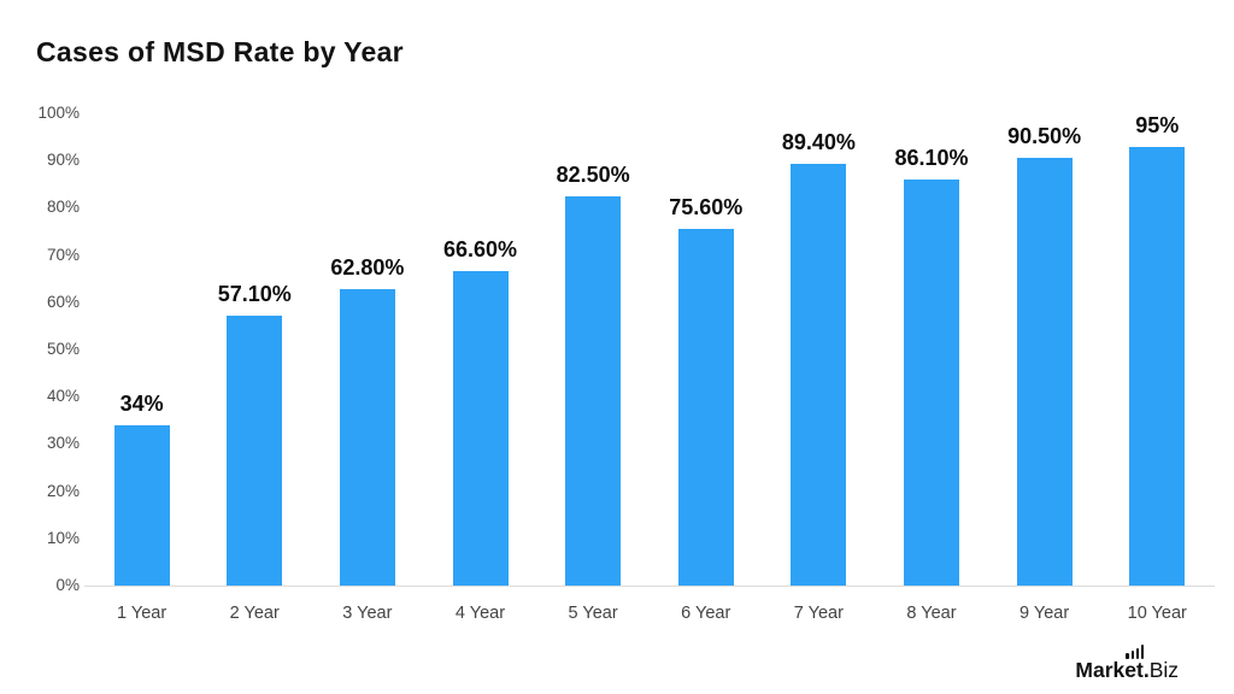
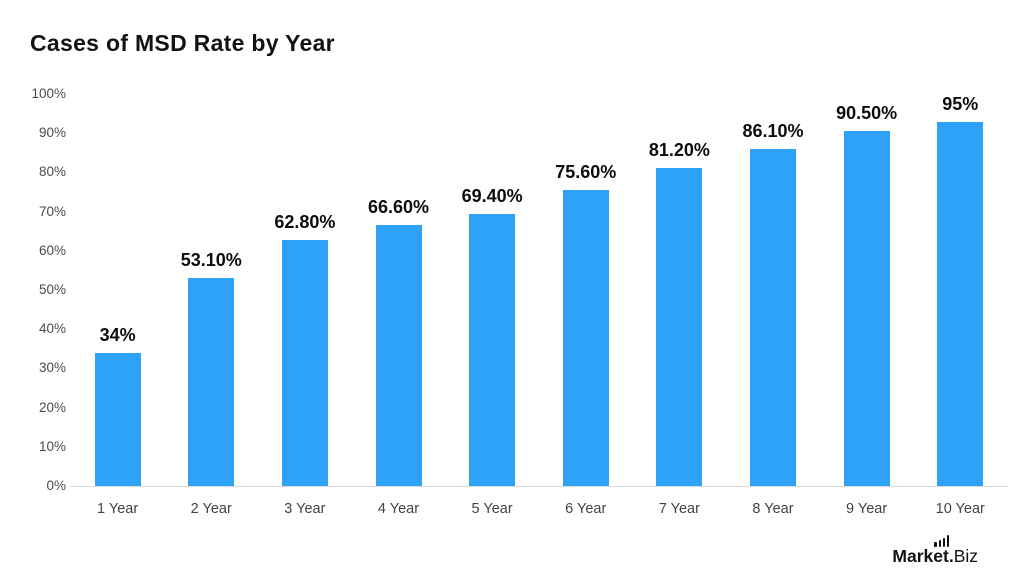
2 Year: 57.10% -> 53.10%
5 Year: 82.50% -> 69.40%
7 Year: 89.40% -> 81.20%
